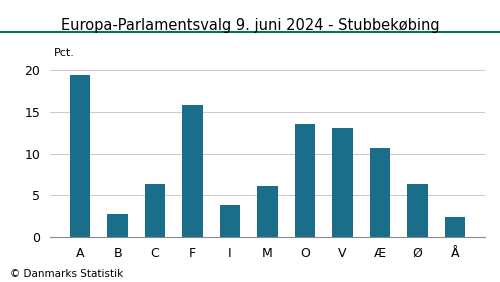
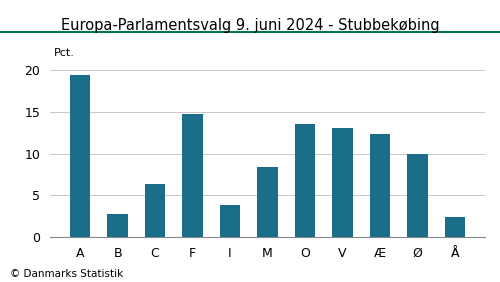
F: 15.9 -> 14.8
M: 6.1 -> 8.4
Æ: 10.7 -> 12.4
Ø: 6.3 -> 10.0
